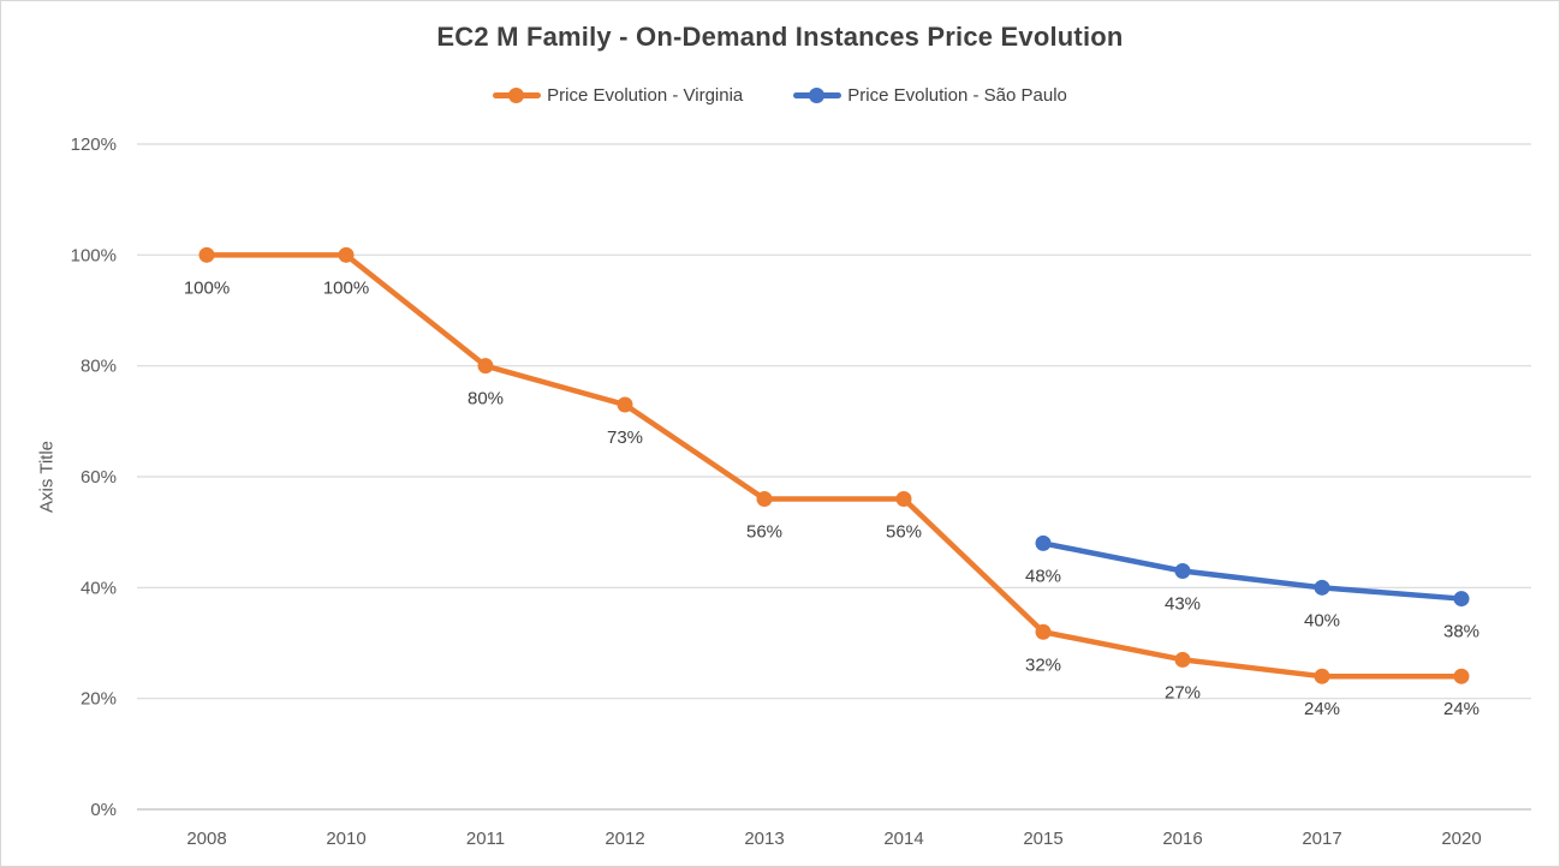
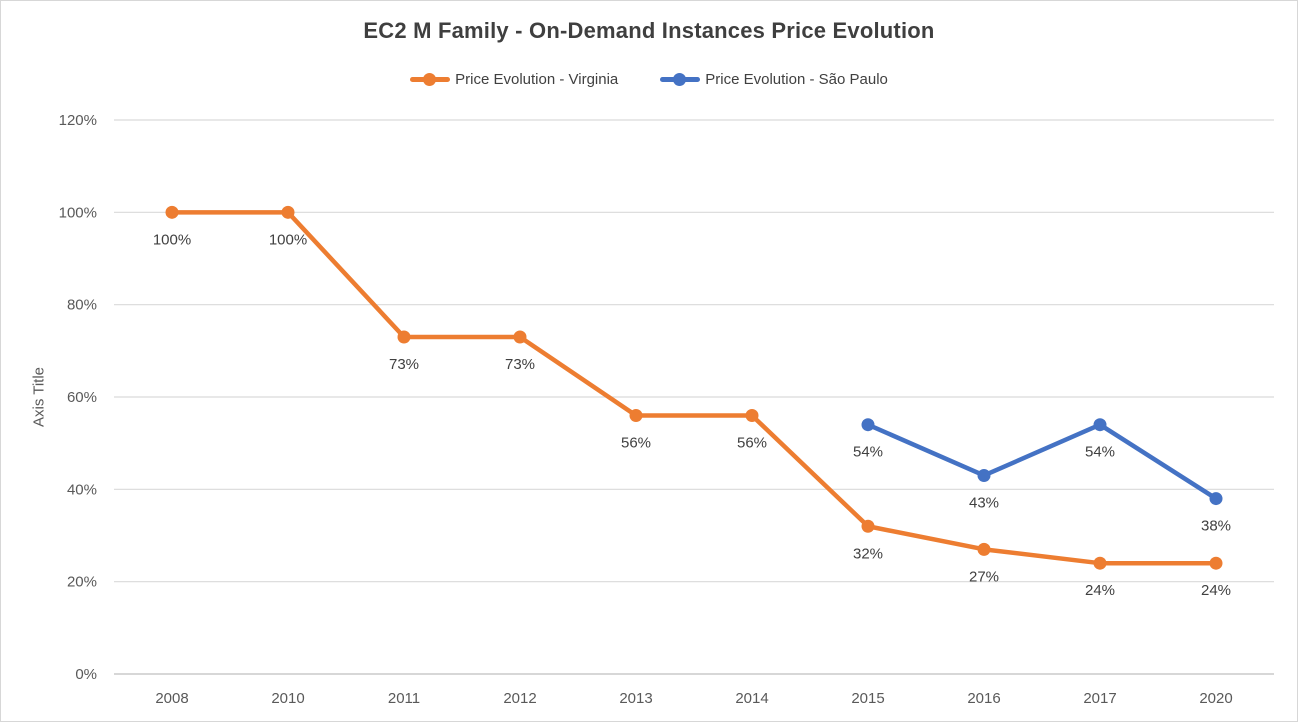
Price Evolution - Virginia/2011: 80% -> 73%
Price Evolution - São Paulo/2015: 48% -> 54%
Price Evolution - São Paulo/2017: 40% -> 54%
